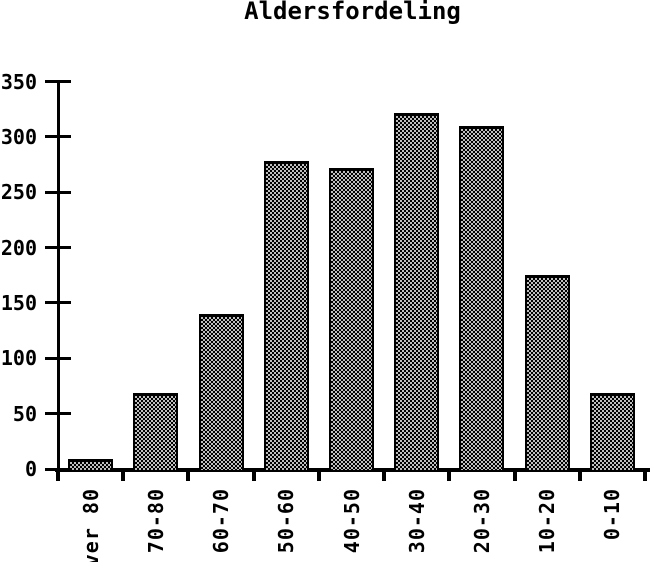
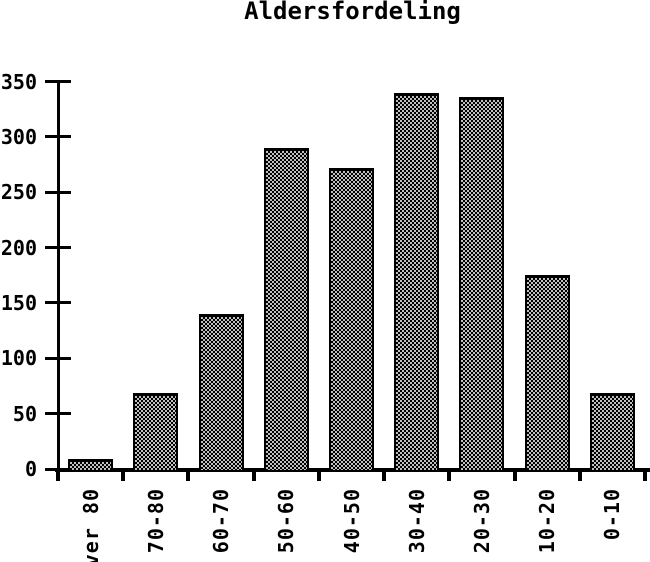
50-60: 279 -> 291
30-40: 323 -> 341
20-30: 311 -> 337
